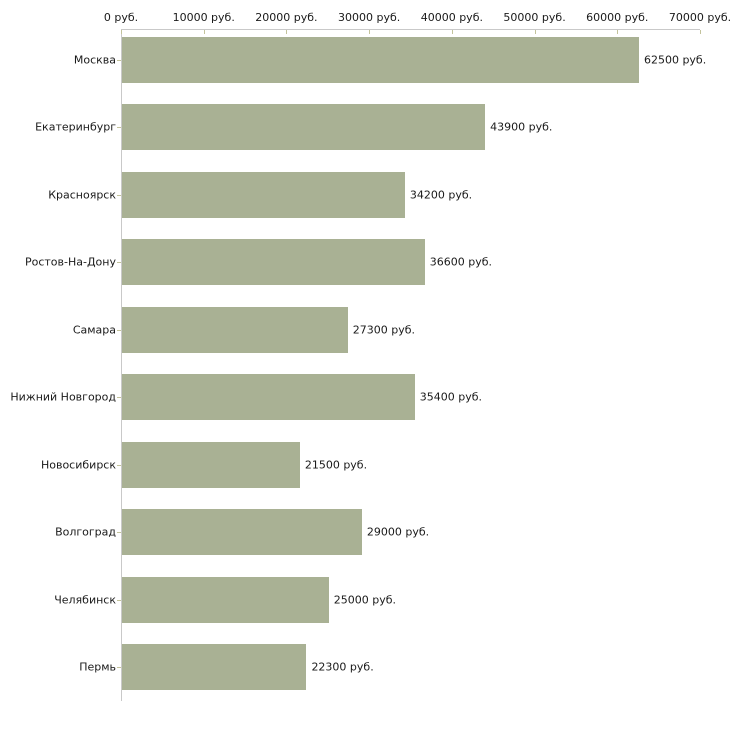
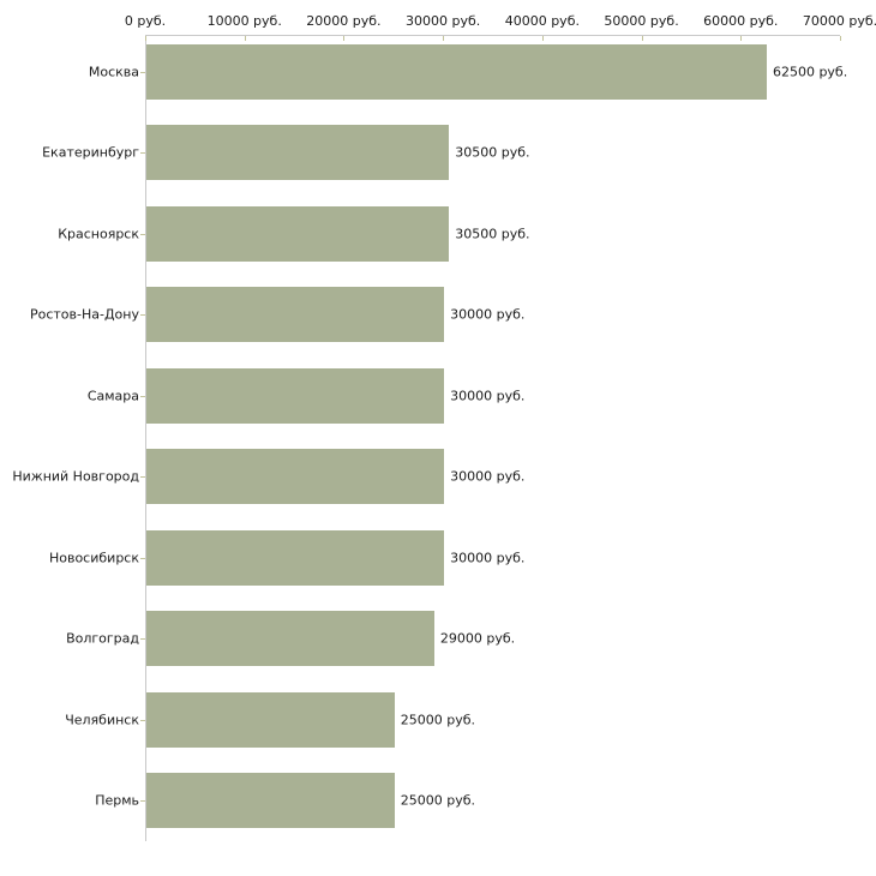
Екатеринбург: 43900 -> 30500
Красноярск: 34200 -> 30500
Ростов-На-Дону: 36600 -> 30000
Самара: 27300 -> 30000
Нижний Новгород: 35400 -> 30000
Новосибирск: 21500 -> 30000
Пермь: 22300 -> 25000
